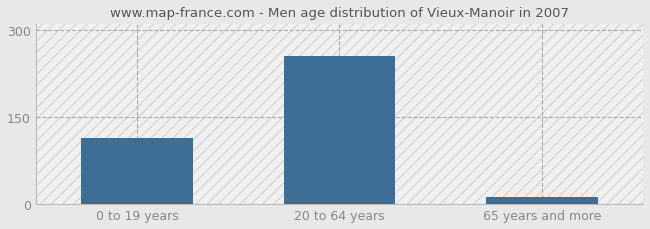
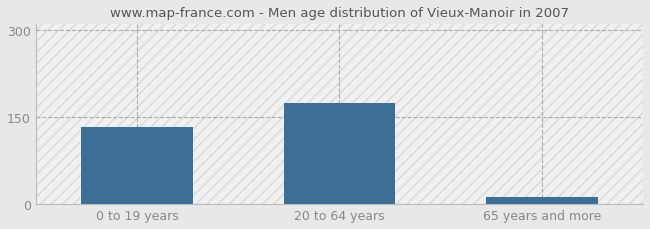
0 to 19 years: 114 -> 133
20 to 64 years: 256 -> 175
